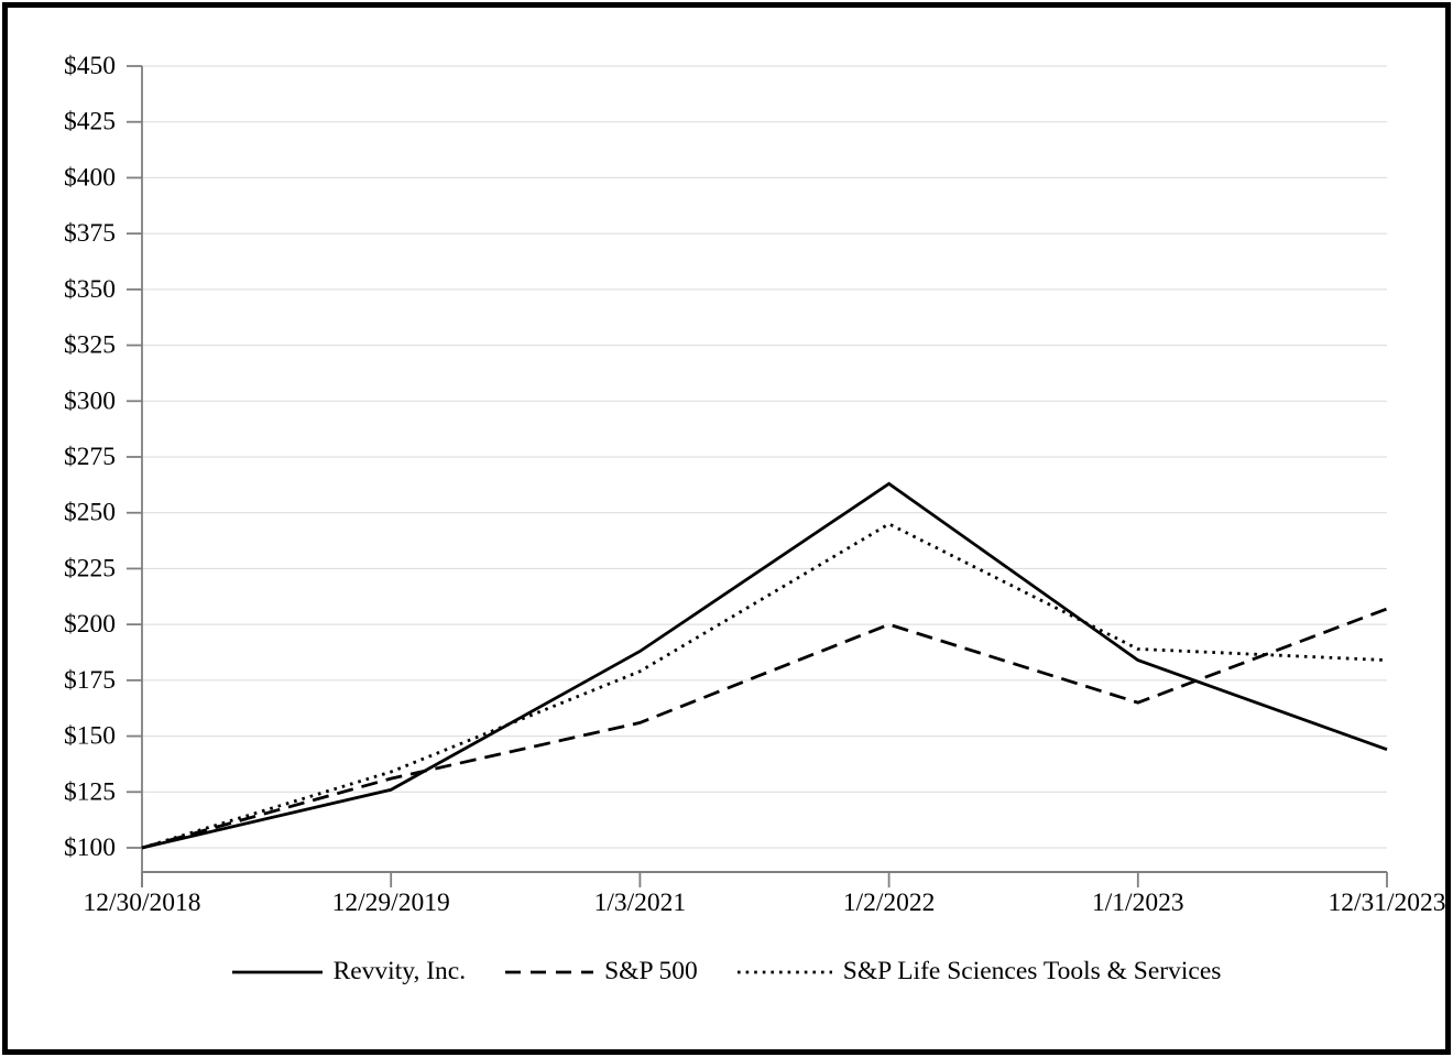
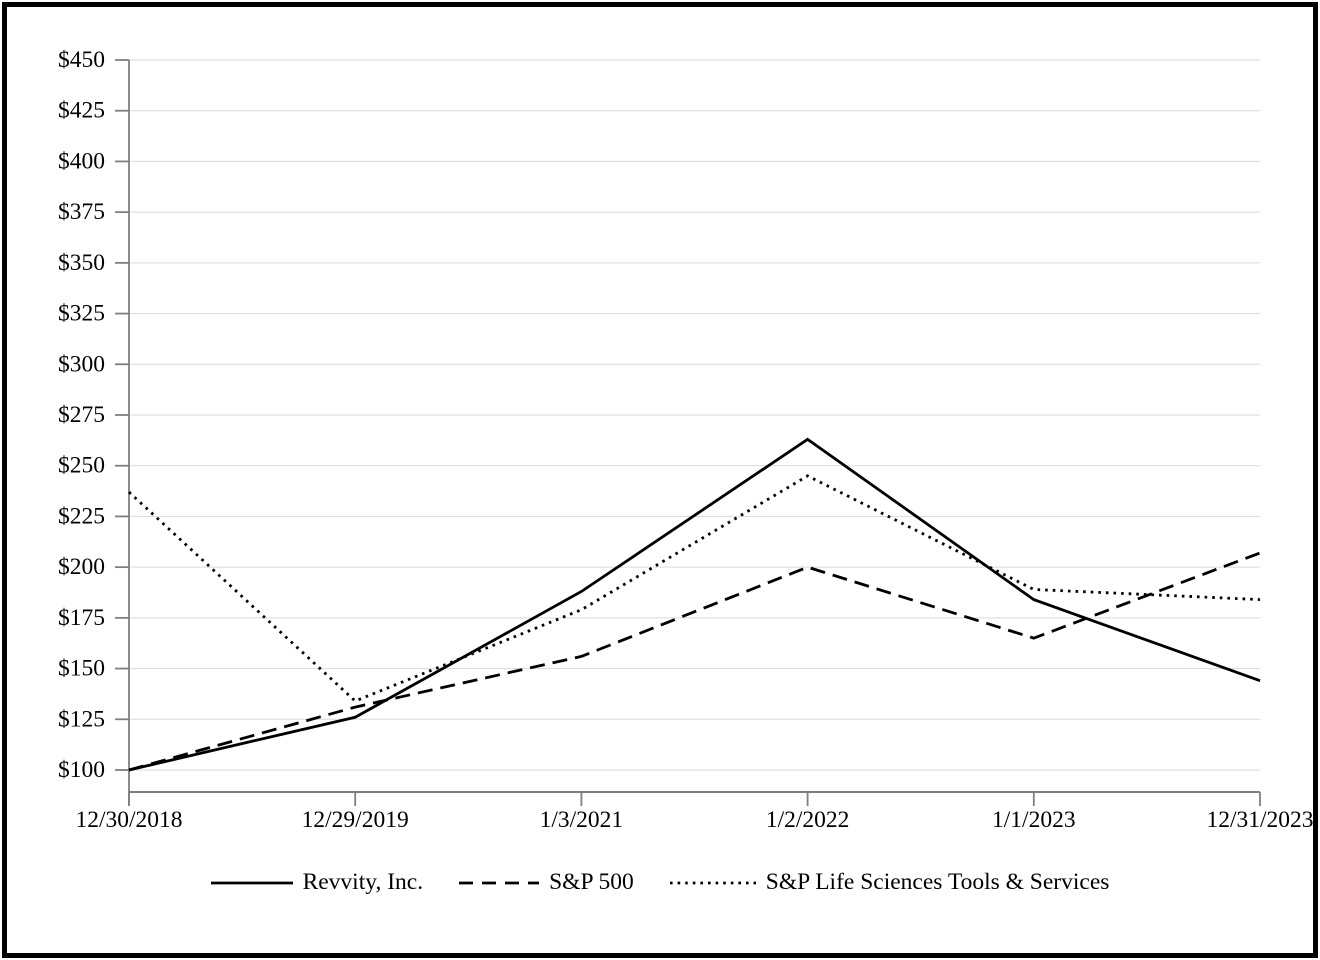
S&P Life Sciences Tools & Services/12/30/2018: $100 -> $237
